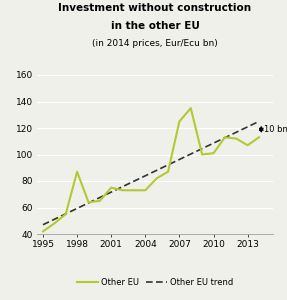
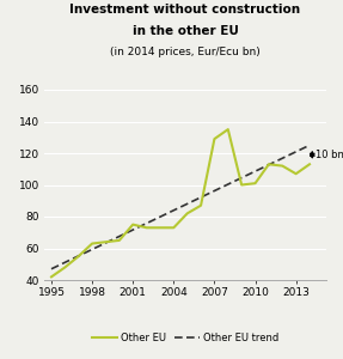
1998: 87 -> 63
2007: 125 -> 129
